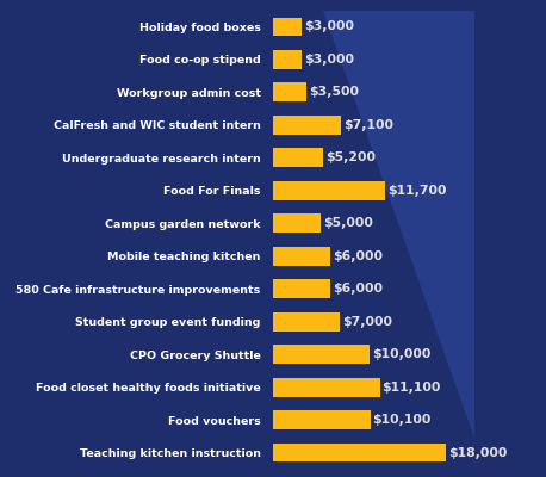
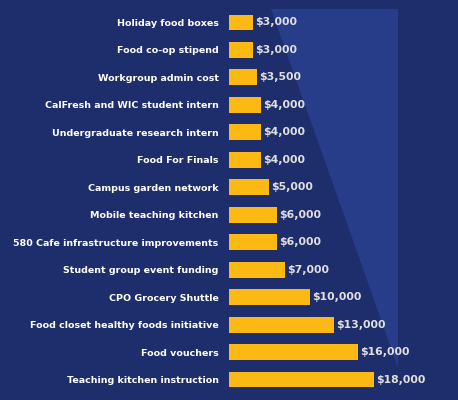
CalFresh and WIC student intern: $7,100 -> $4,000
Undergraduate research intern: $5,200 -> $4,000
Food For Finals: $11,700 -> $4,000
Food closet healthy foods initiative: $11,100 -> $13,000
Food vouchers: $10,100 -> $16,000
